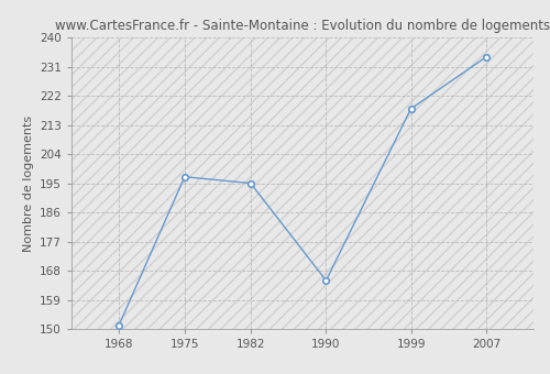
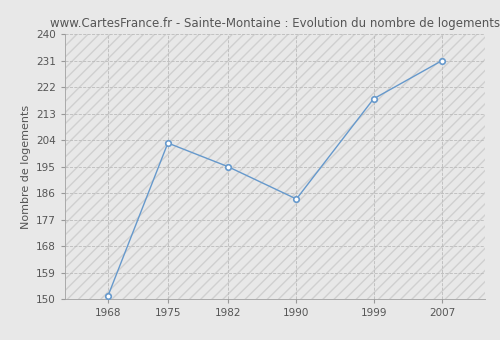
1975: 197 -> 203
1990: 165 -> 184
2007: 234 -> 231
